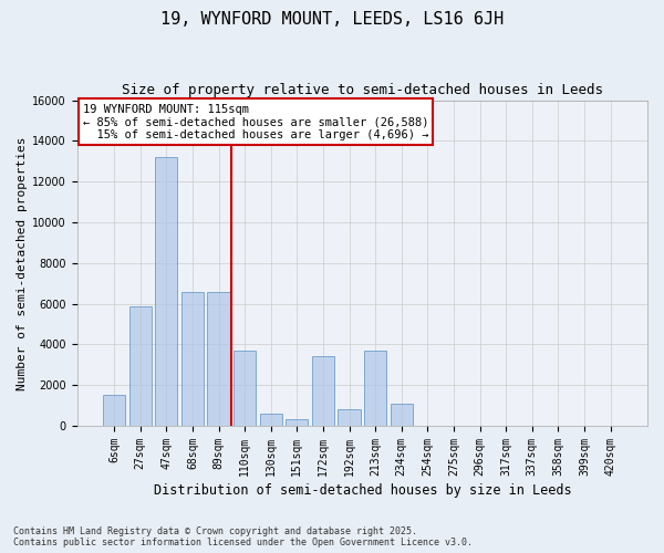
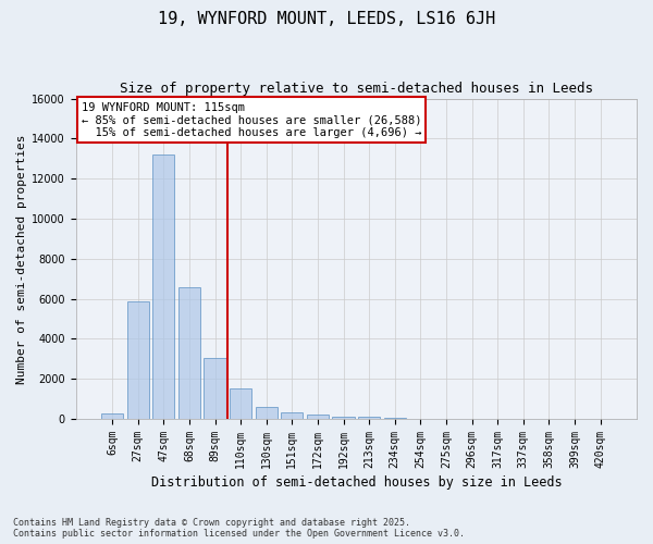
6sqm: 1500 -> 300
89sqm: 6600 -> 3000
110sqm: 3700 -> 1500
172sqm: 3400 -> 200
192sqm: 800 -> 100
213sqm: 3700 -> 100
234sqm: 1100 -> 100
